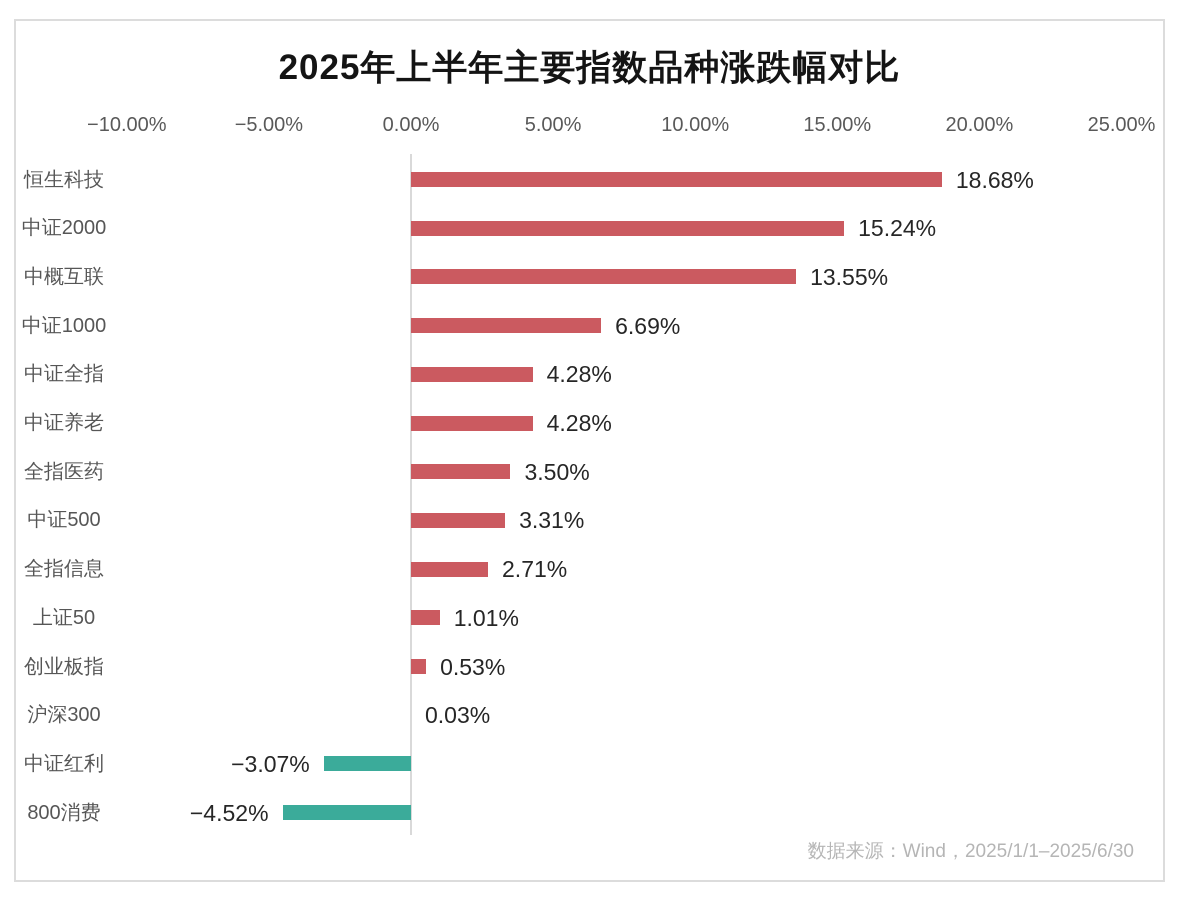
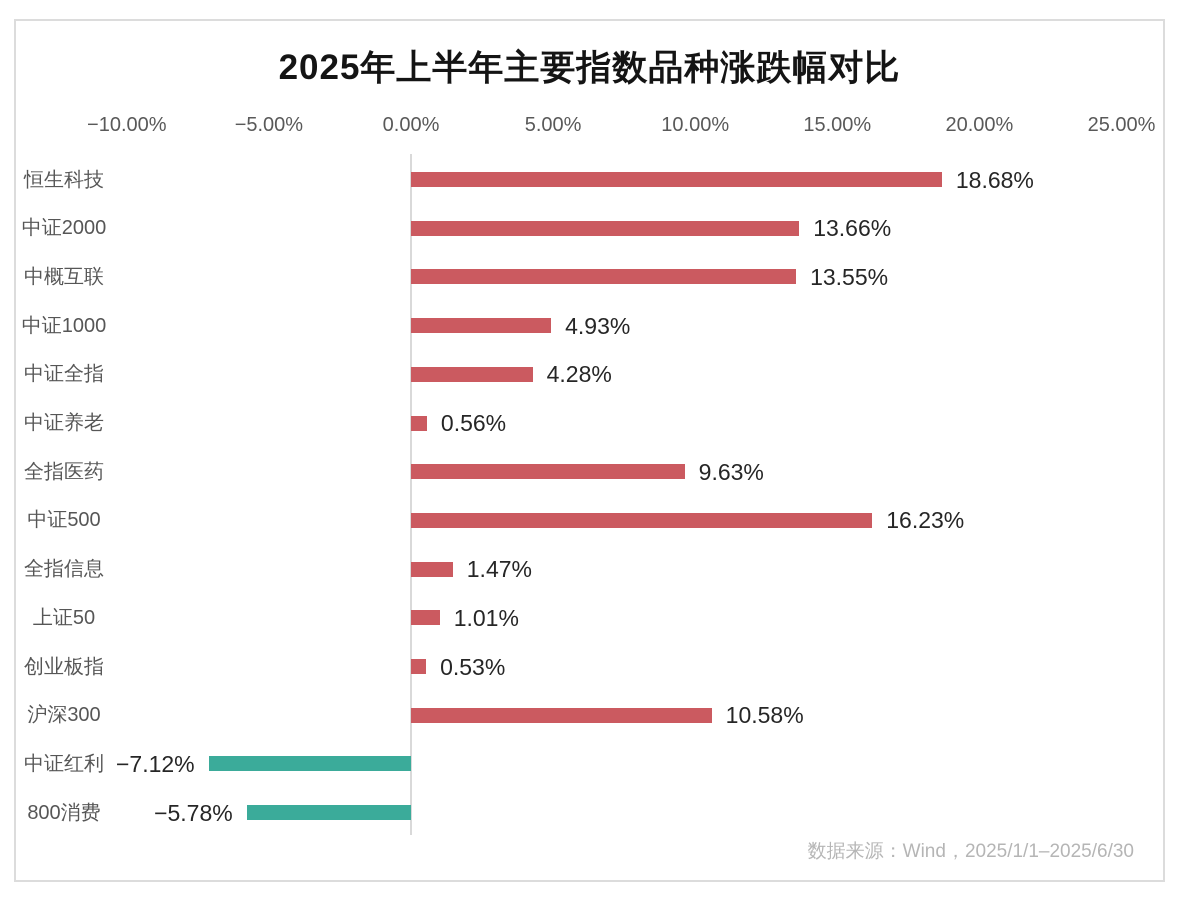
中证2000: 15.24% -> 13.66%
中证1000: 6.69% -> 4.93%
中证养老: 4.28% -> 0.56%
全指医药: 3.50% -> 9.63%
中证500: 3.31% -> 16.23%
全指信息: 2.71% -> 1.47%
沪深300: 0.03% -> 10.58%
中证红利: −3.07% -> −7.12%
800消费: −4.52% -> −5.78%
